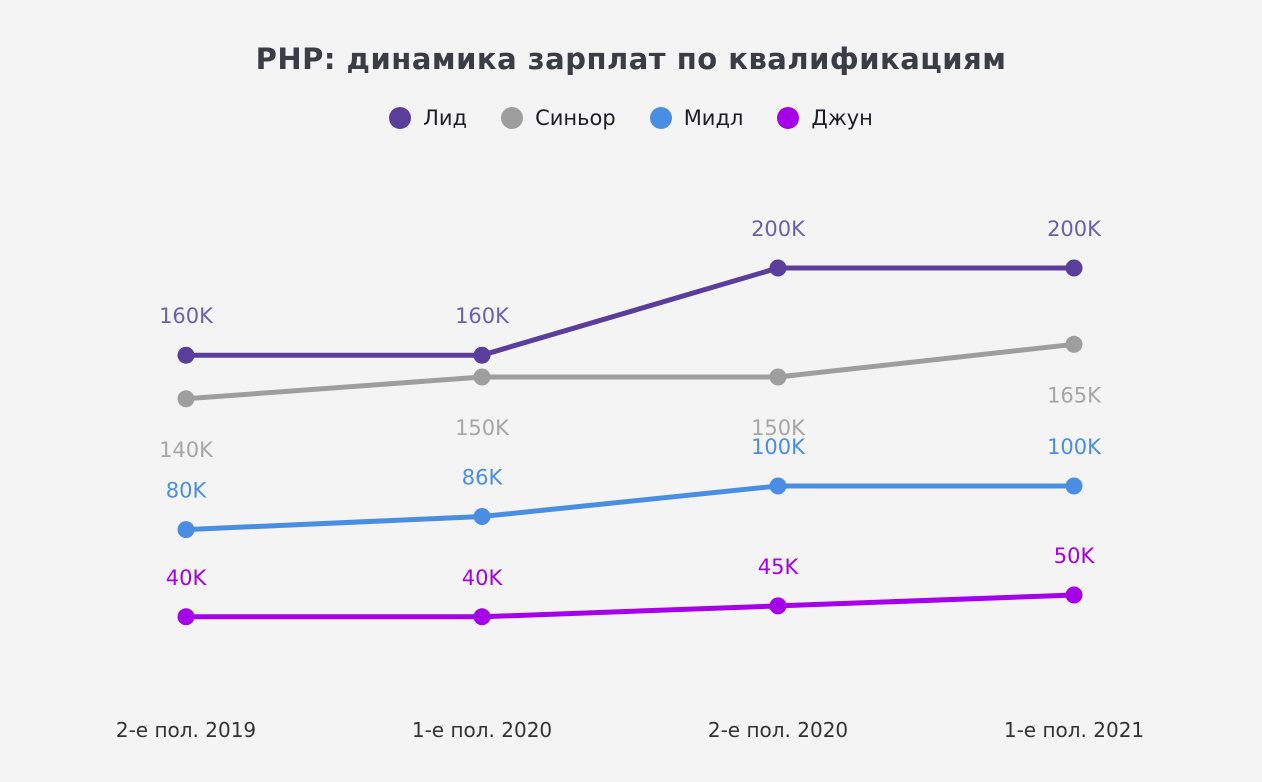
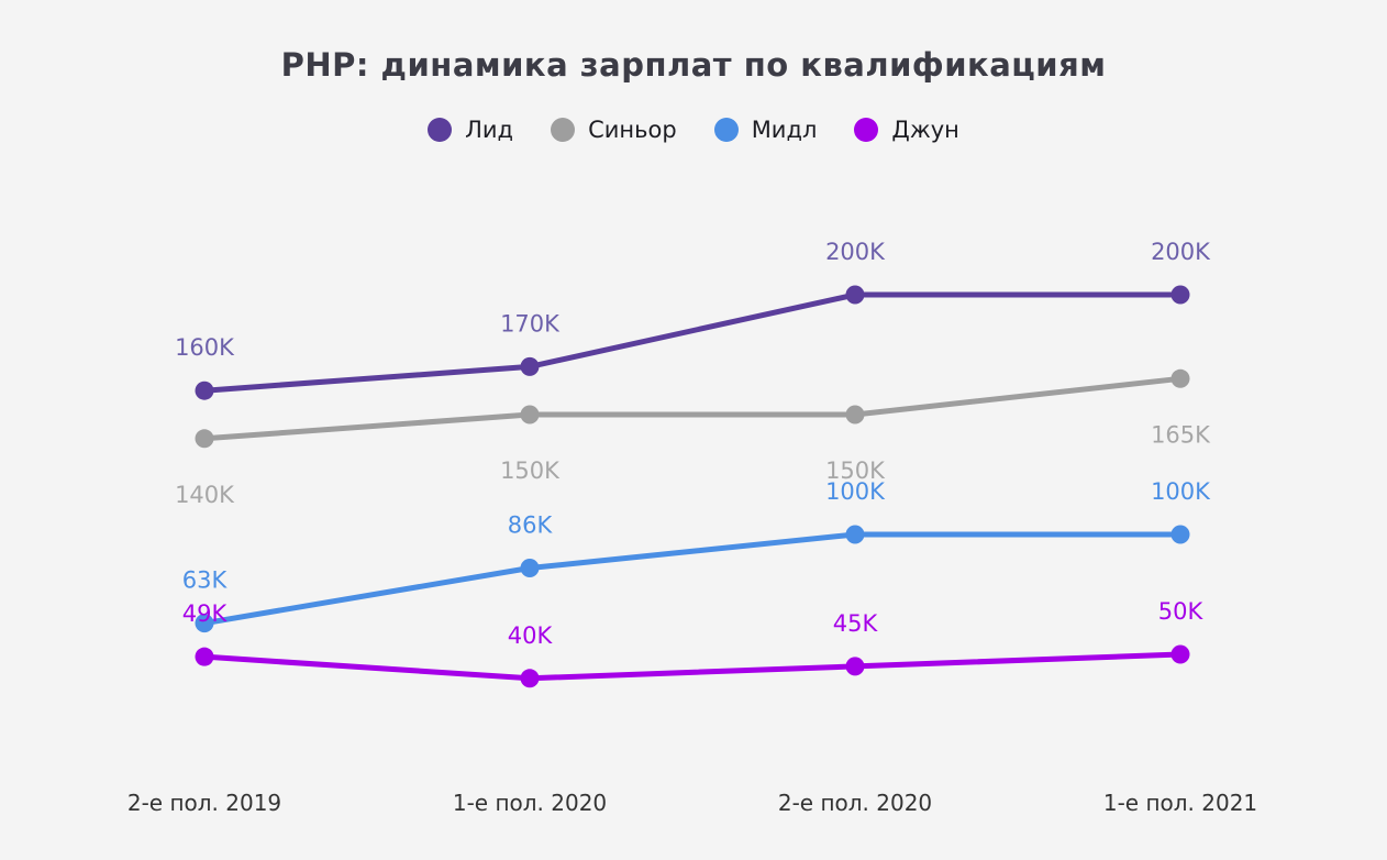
Мидл/2-е пол. 2019: 80K -> 63K
Джун/2-е пол. 2019: 40K -> 49K
Лид/1-е пол. 2020: 160K -> 170K
